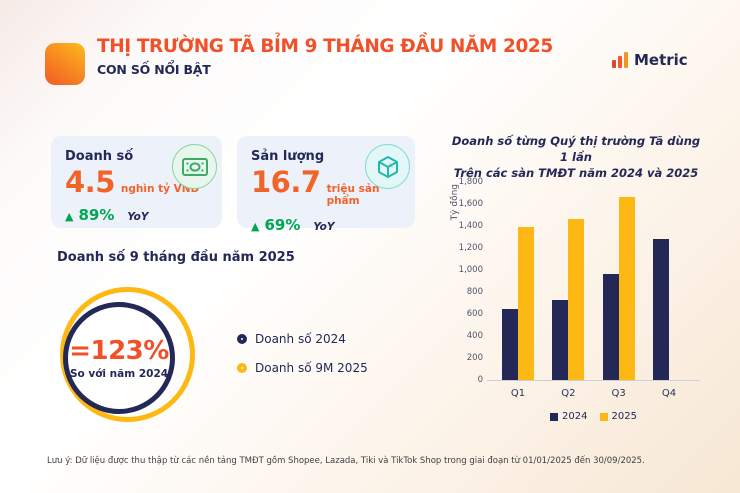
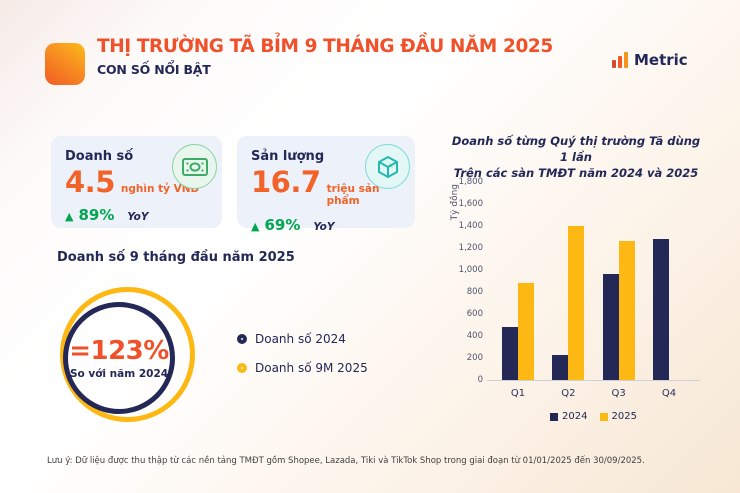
2024/Q1: 650 -> 480
2025/Q1: 1390 -> 880
2024/Q2: 730 -> 230
2025/Q2: 1460 -> 1400
2025/Q3: 1660 -> 1260
